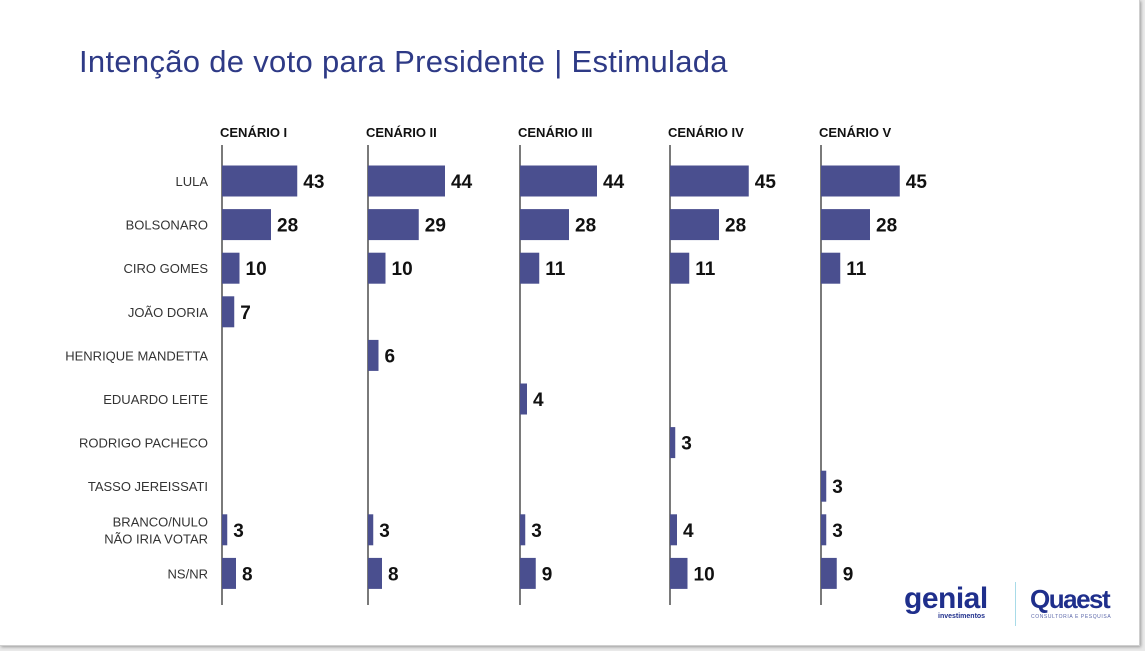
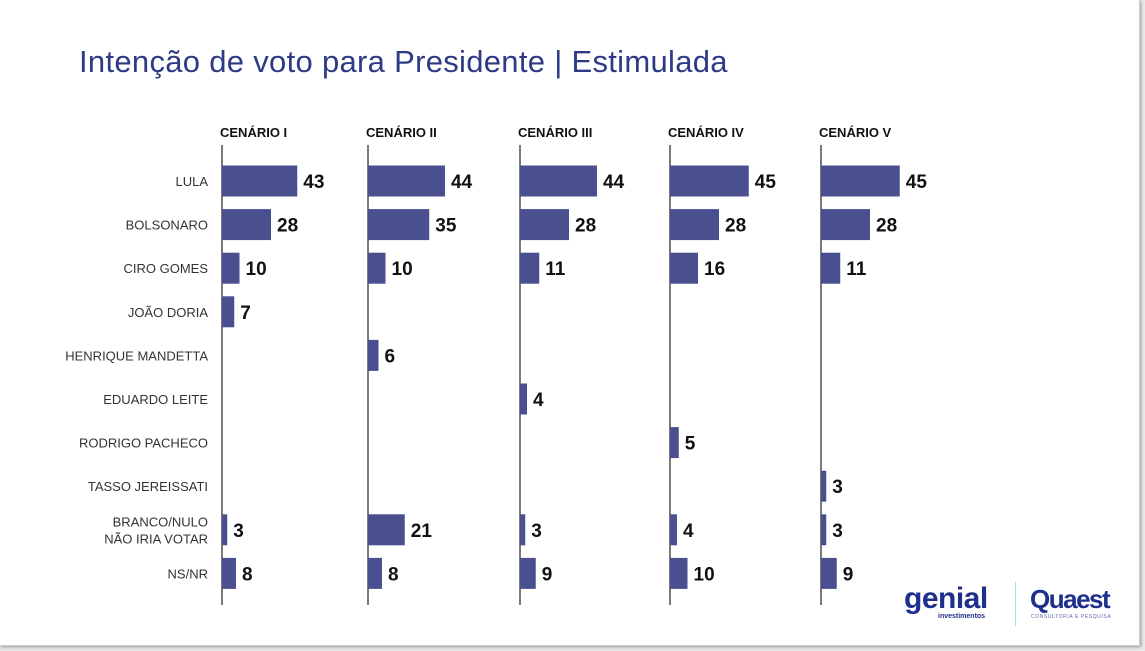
CENÁRIO II/BOLSONARO: 29 -> 35
CENÁRIO IV/CIRO GOMES: 11 -> 16
CENÁRIO IV/RODRIGO PACHECO: 3 -> 5
CENÁRIO II/BRANCO/NULO NÃO IRIA VOTAR: 3 -> 21
